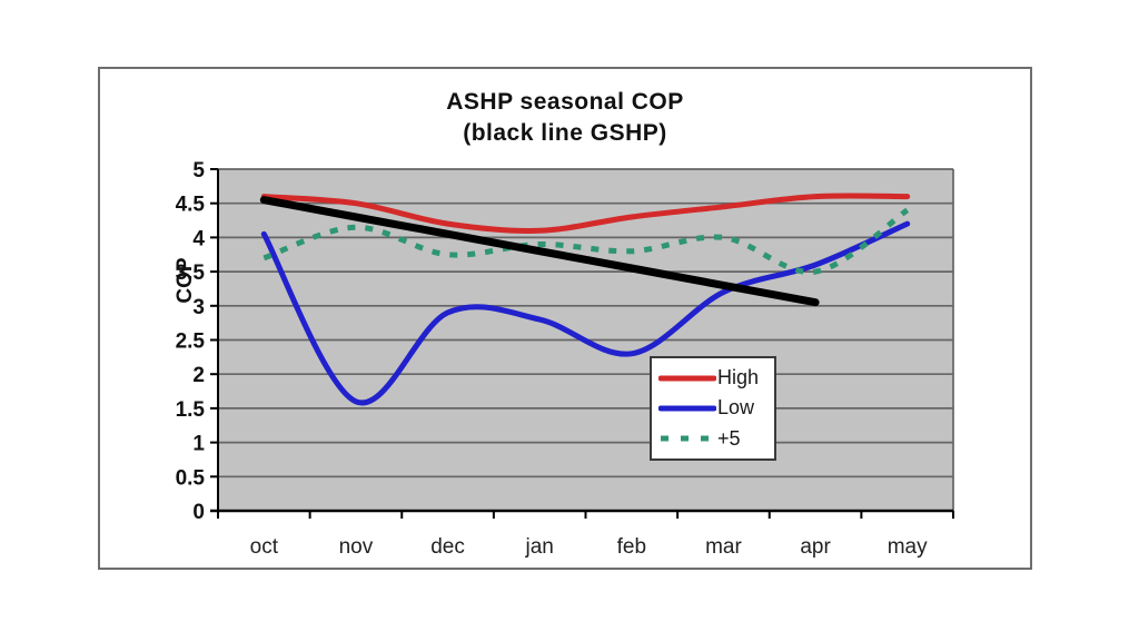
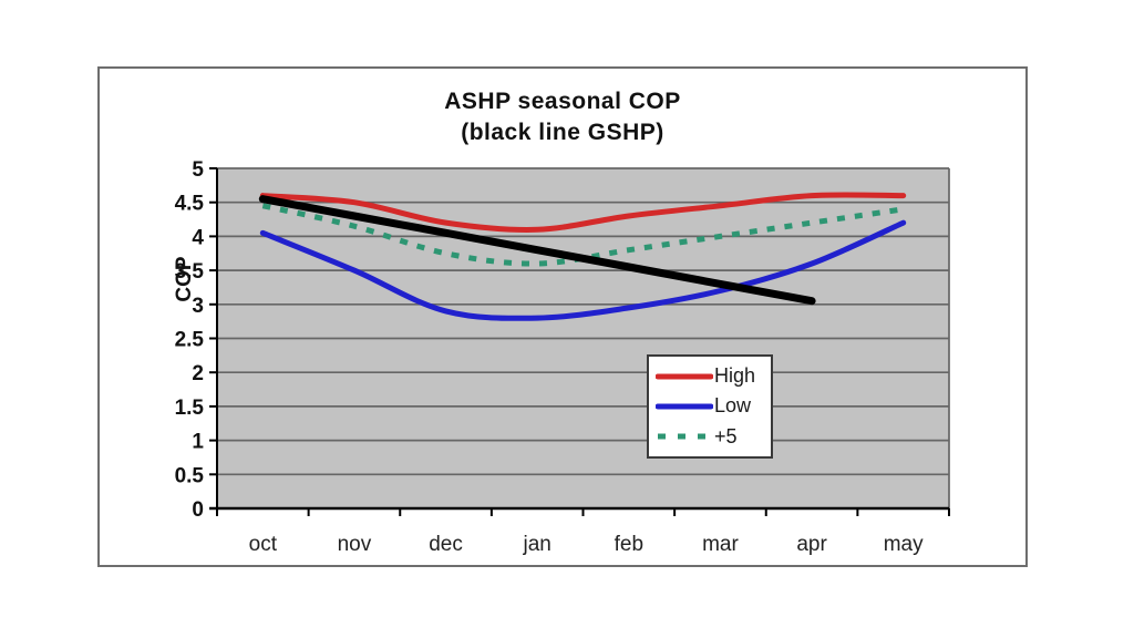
+5/oct: 3.7 -> 4.5
Low/nov: 1.6 -> 3.5
+5/jan: 3.9 -> 3.6
Low/feb: 2.3 -> 3.0
+5/apr: 3.5 -> 4.2
